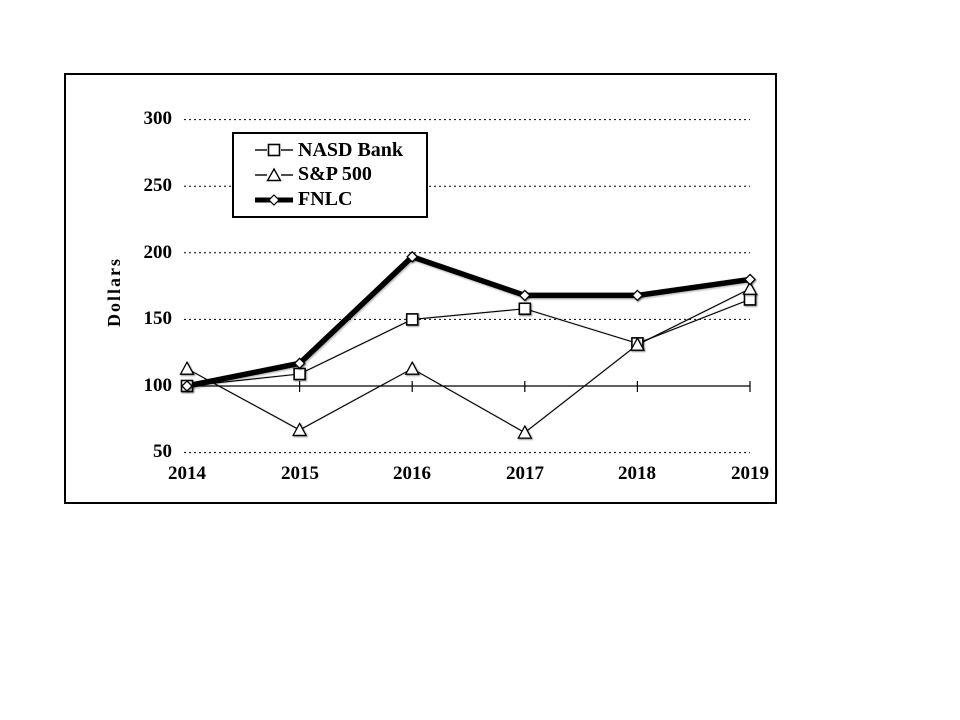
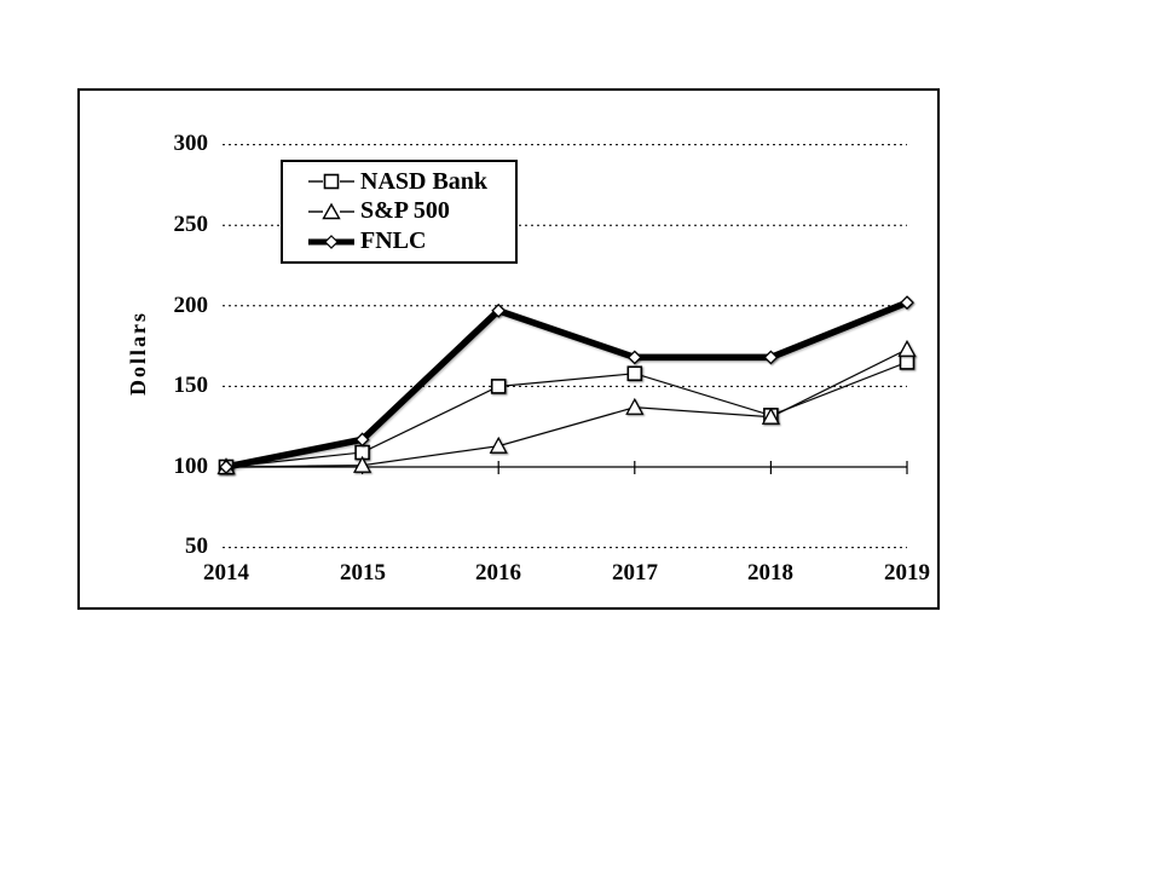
S&P 500/2014: 113 -> 100
S&P 500/2015: 67 -> 101
S&P 500/2017: 65 -> 137
FNLC/2019: 180 -> 202
